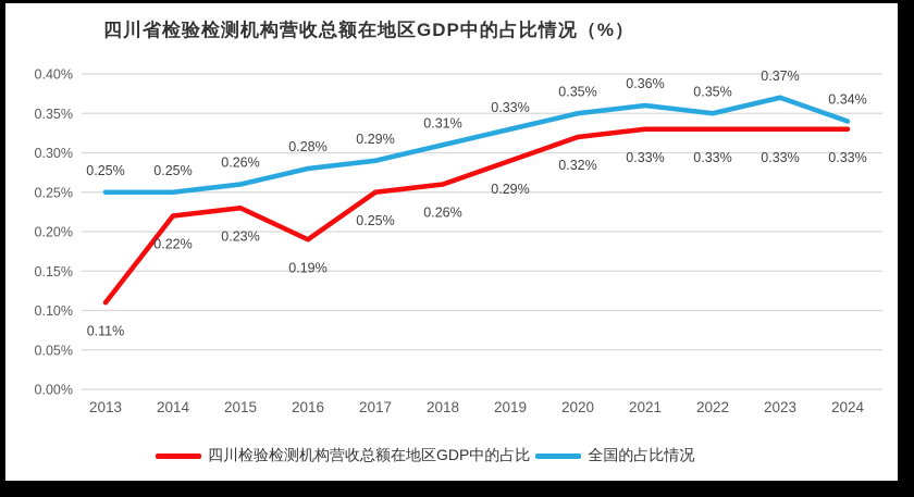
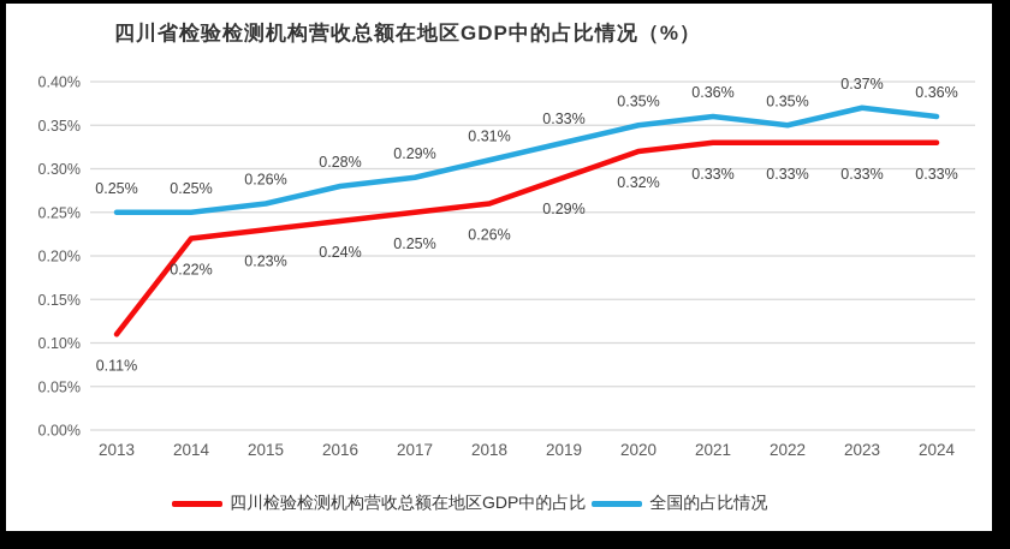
四川检验检测机构营收总额在地区GDP中的占比/2016: 0.19% -> 0.24%
全国的占比情况/2024: 0.34% -> 0.36%
